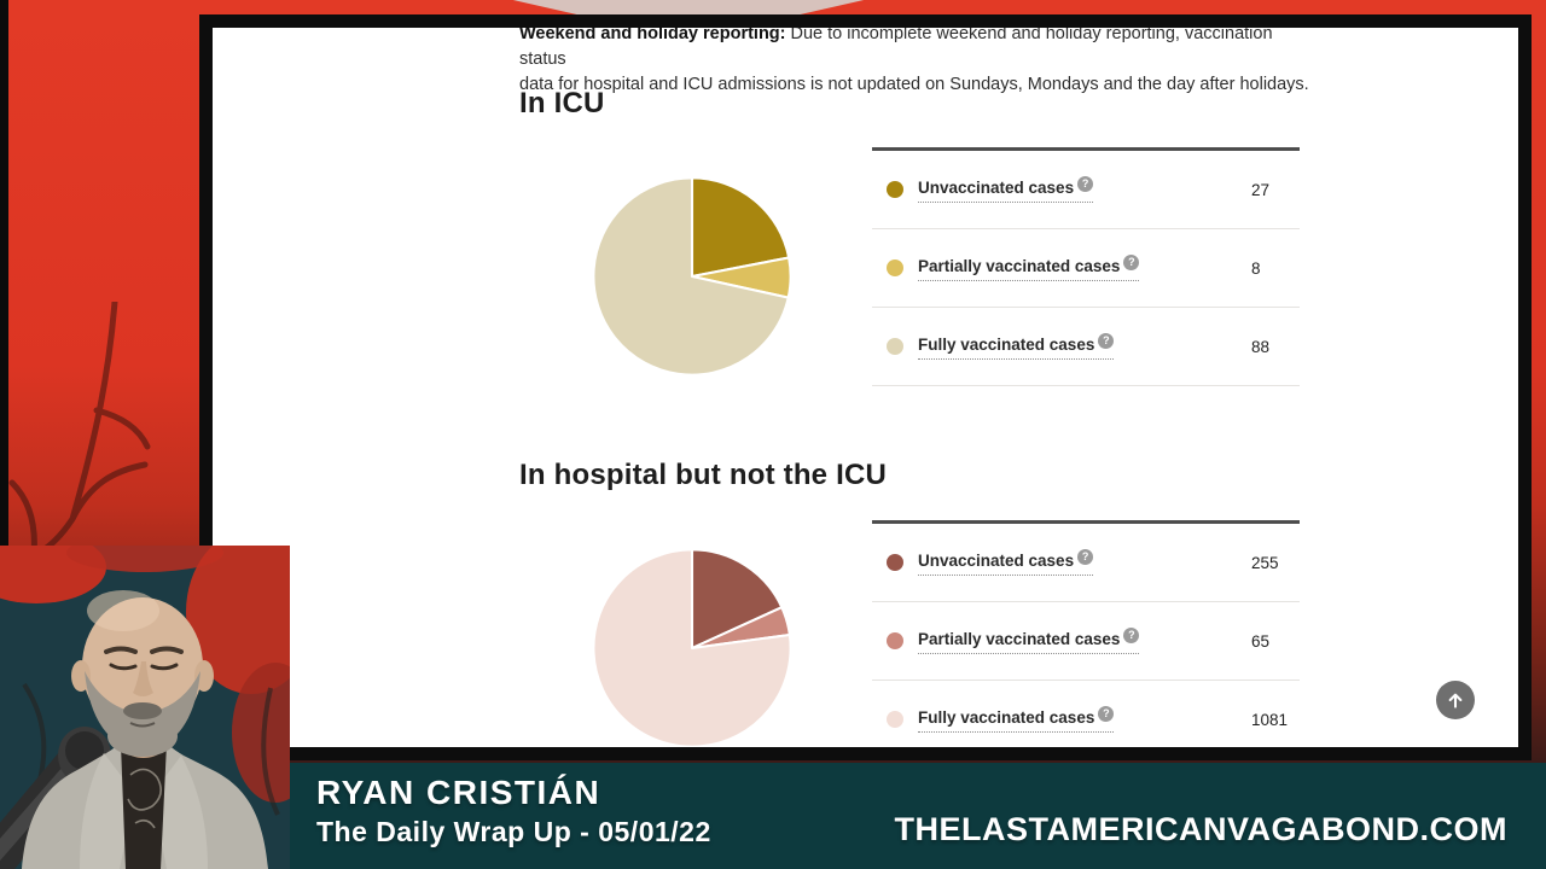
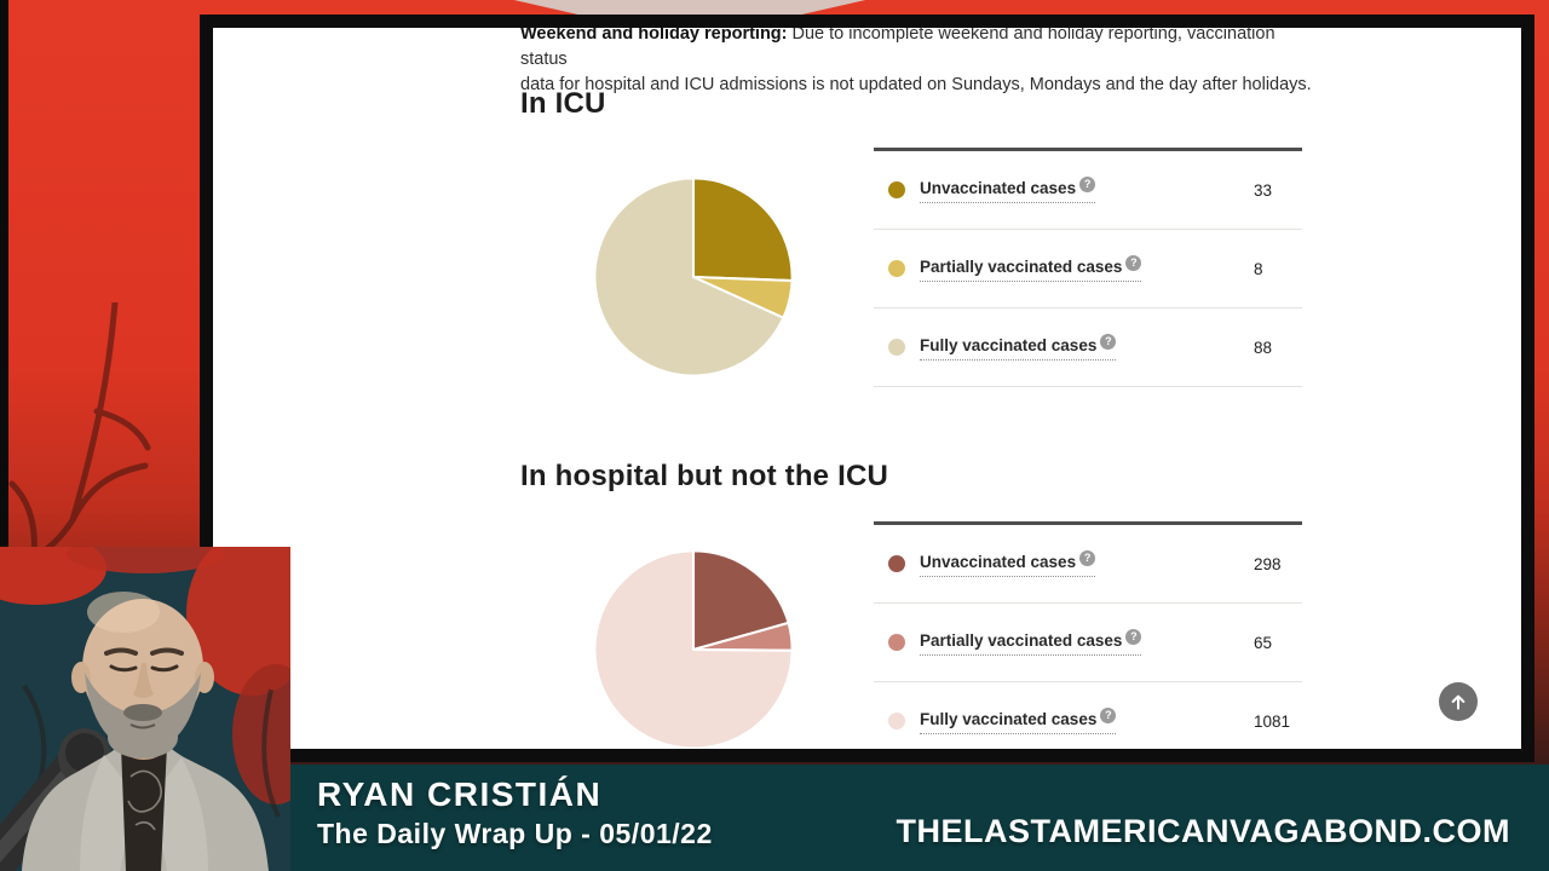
In ICU/Unvaccinated cases: 27 -> 33
In hospital but not the ICU/Unvaccinated cases: 255 -> 298
